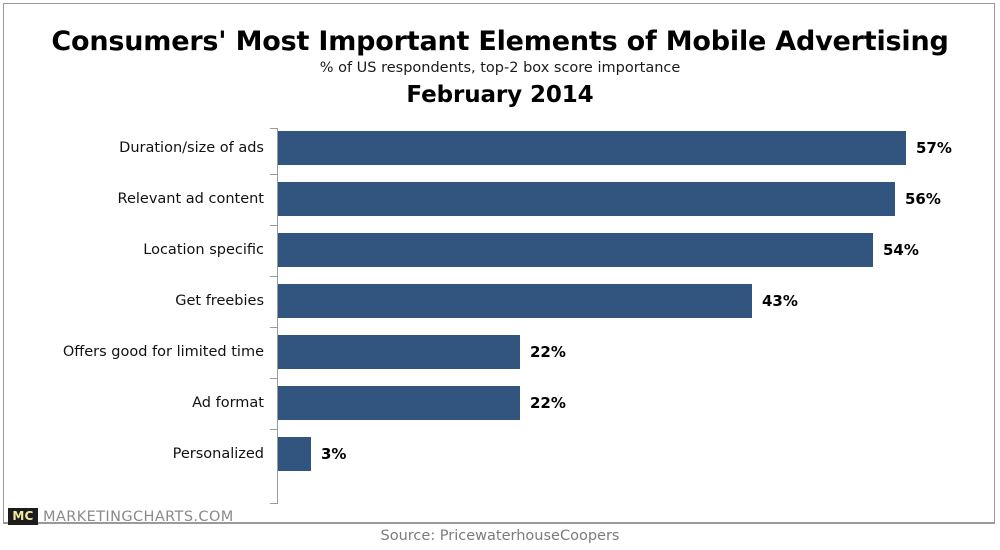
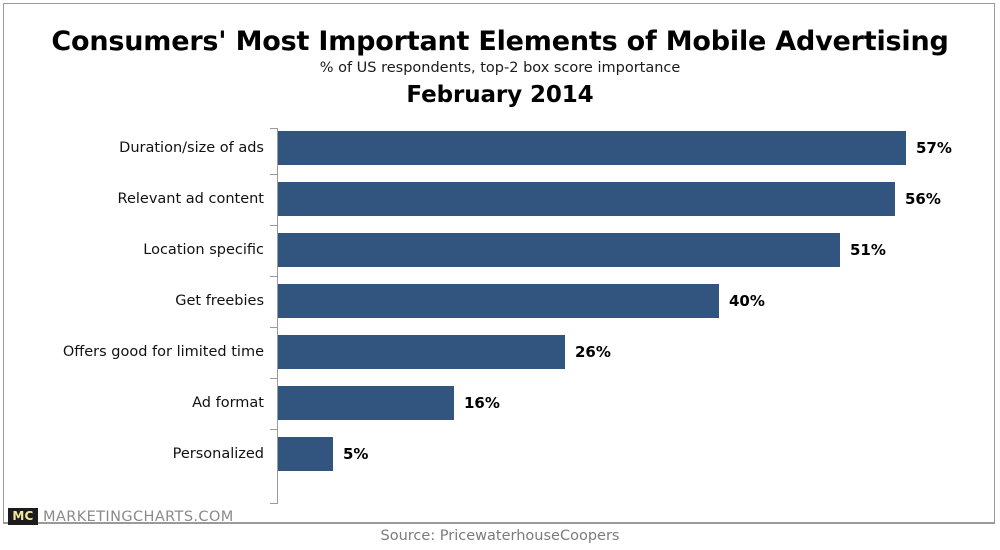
Location specific: 54% -> 51%
Get freebies: 43% -> 40%
Offers good for limited time: 22% -> 26%
Ad format: 22% -> 16%
Personalized: 3% -> 5%
